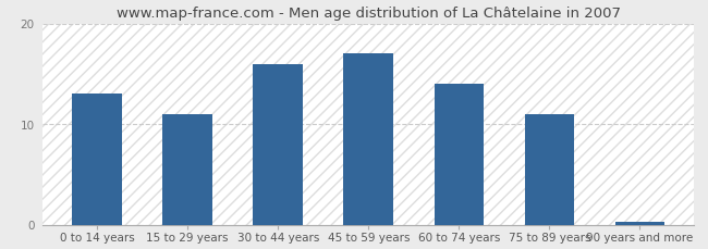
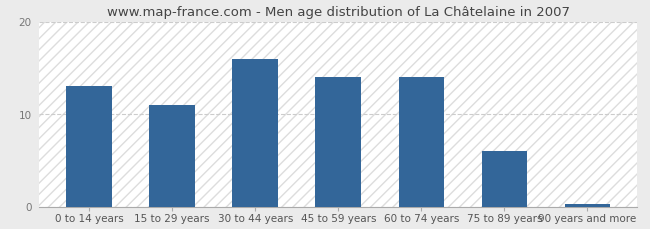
45 to 59 years: 17.0 -> 14.0
75 to 89 years: 11.0 -> 6.0
